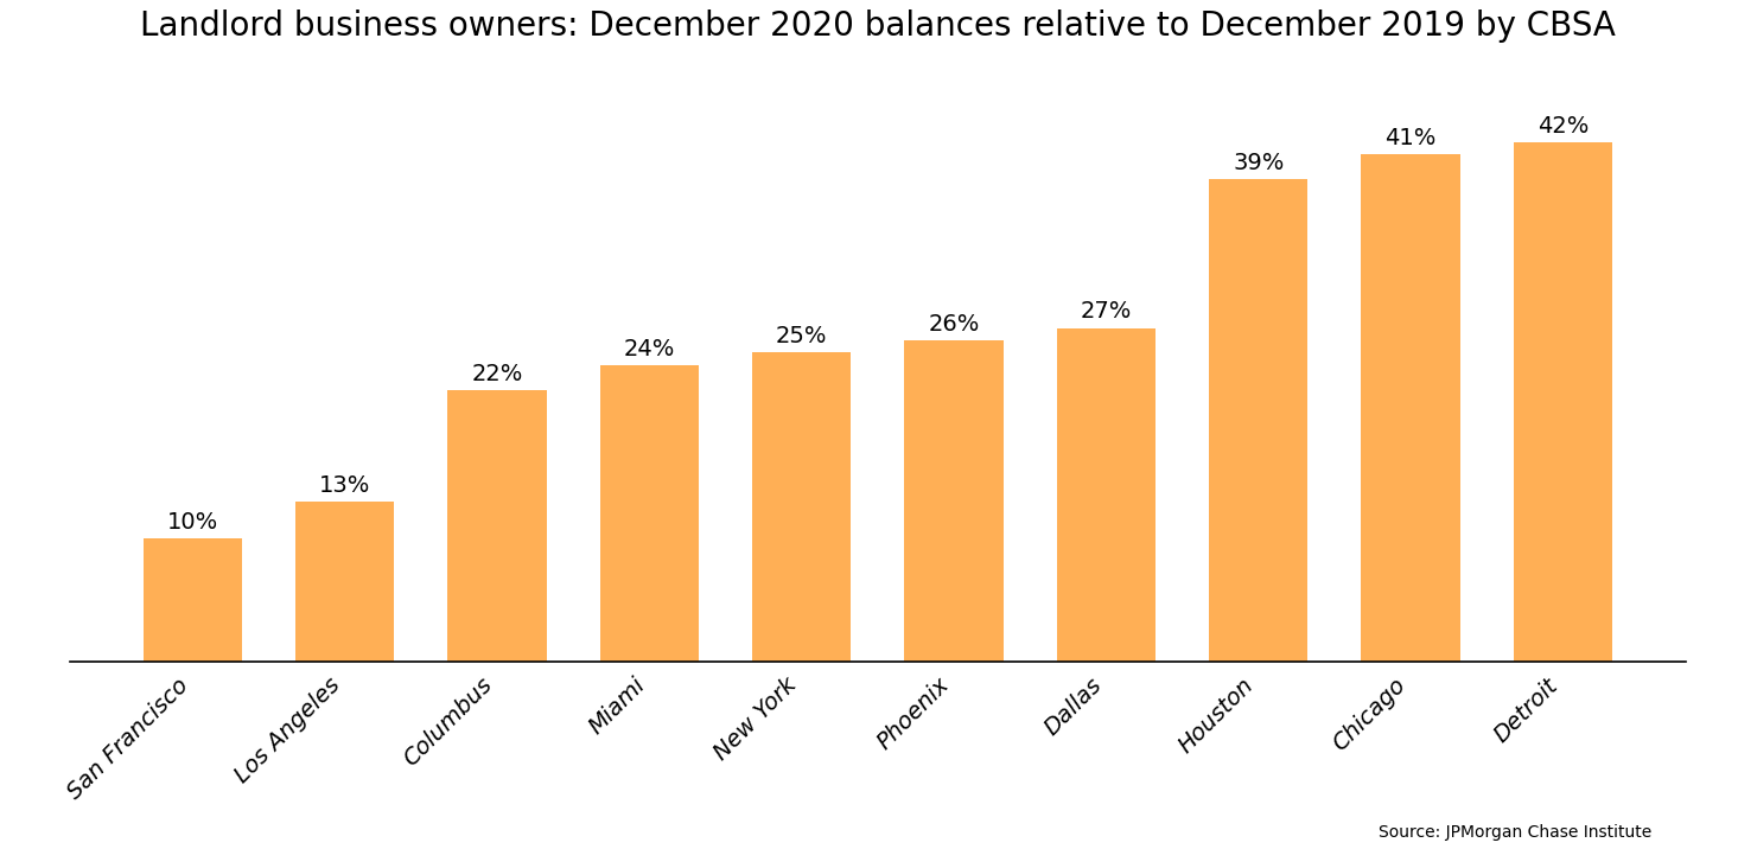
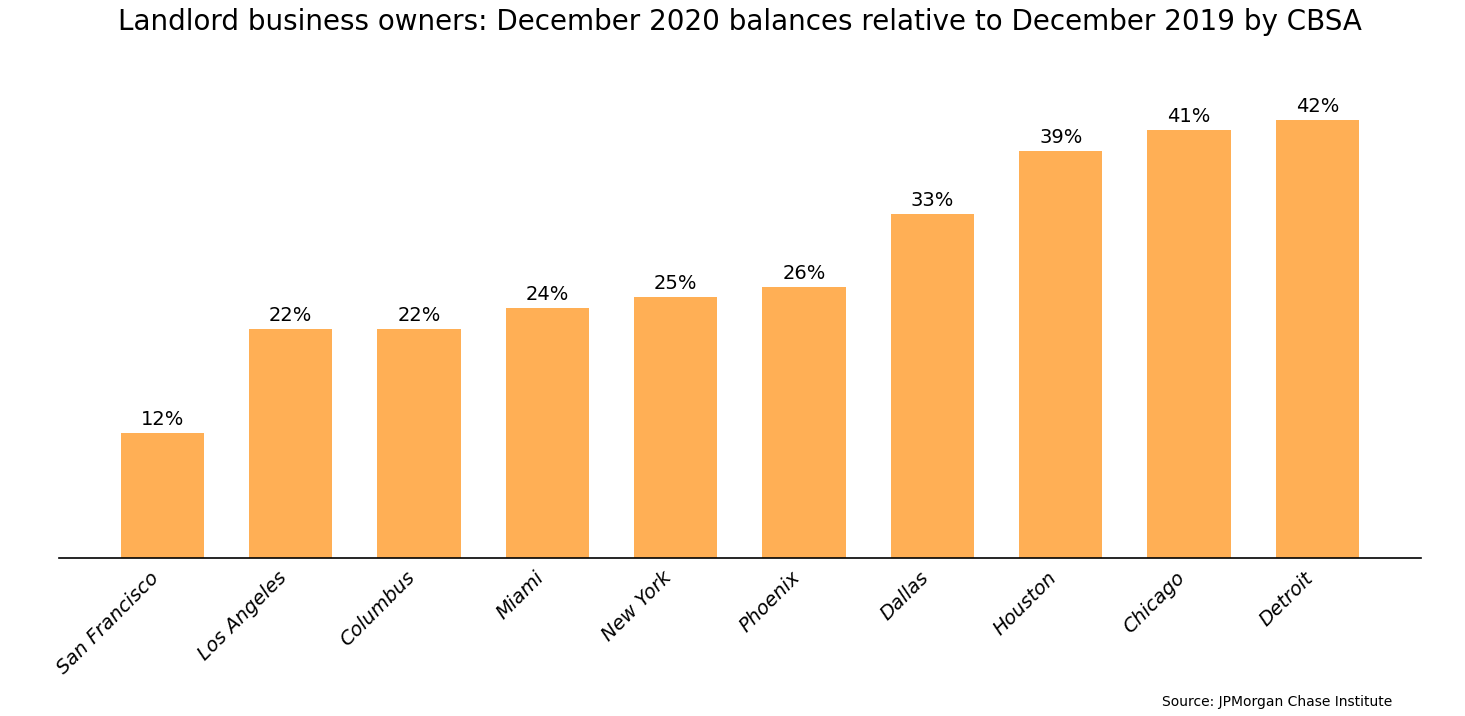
San Francisco: 10% -> 12%
Los Angeles: 13% -> 22%
Dallas: 27% -> 33%
